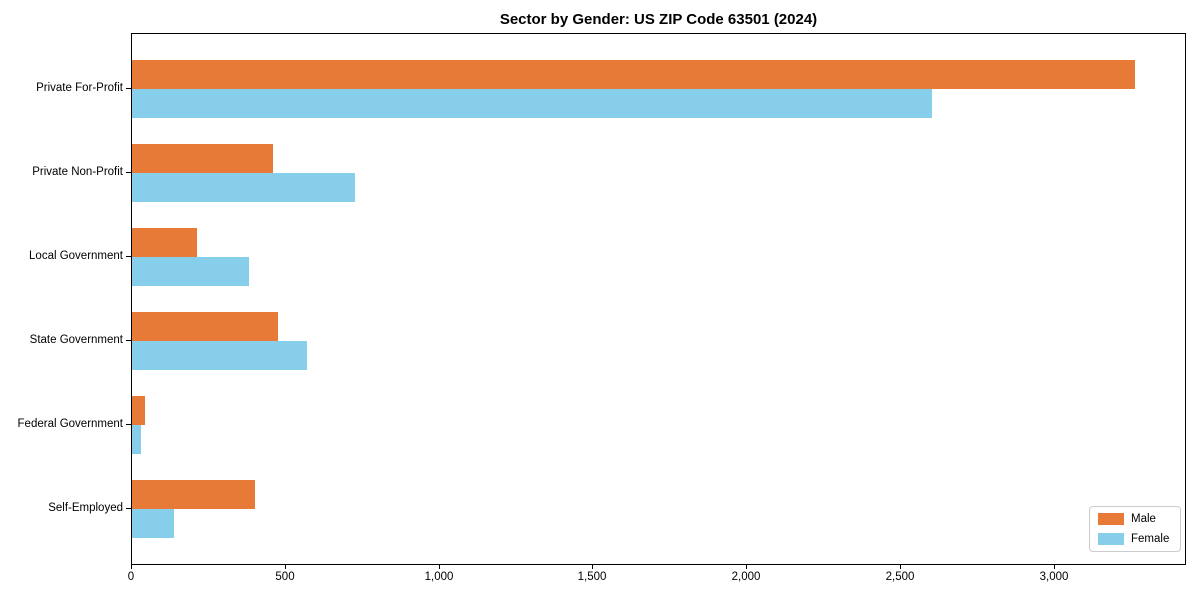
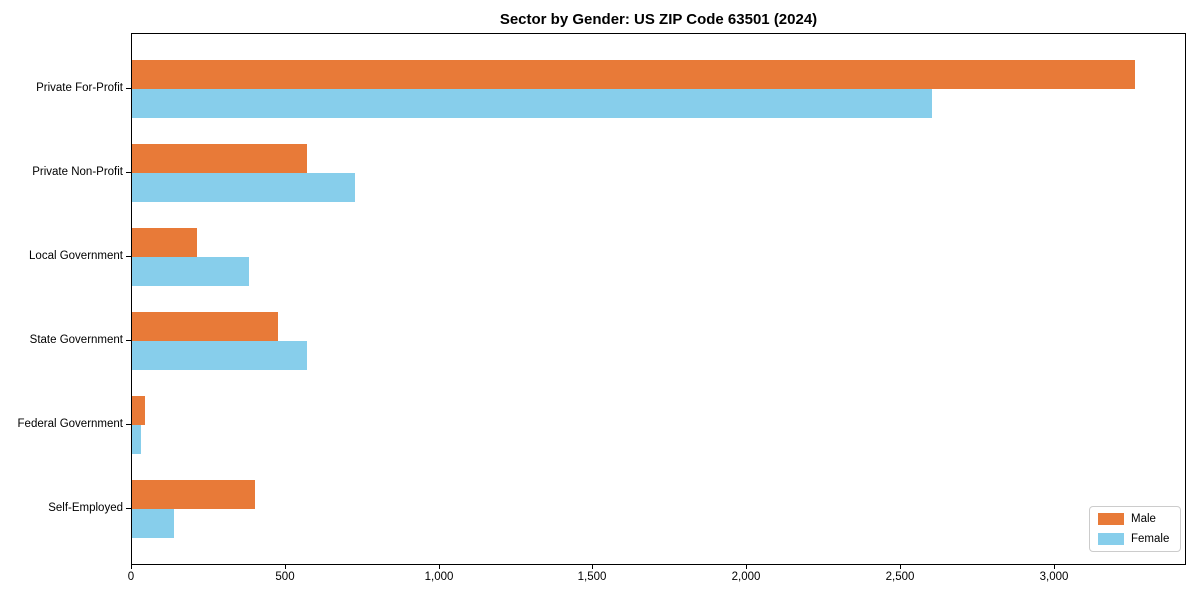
Male/Private Non-Profit: 460 -> 570
